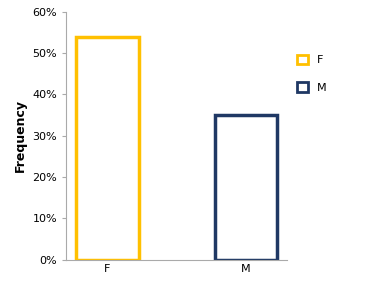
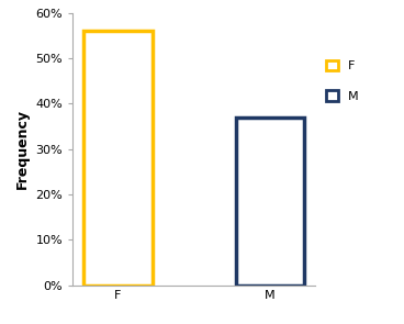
F: 54% -> 56%
M: 35% -> 37%
